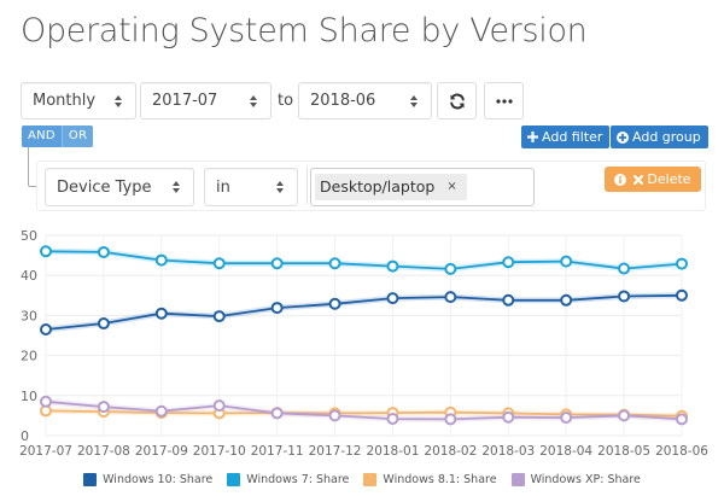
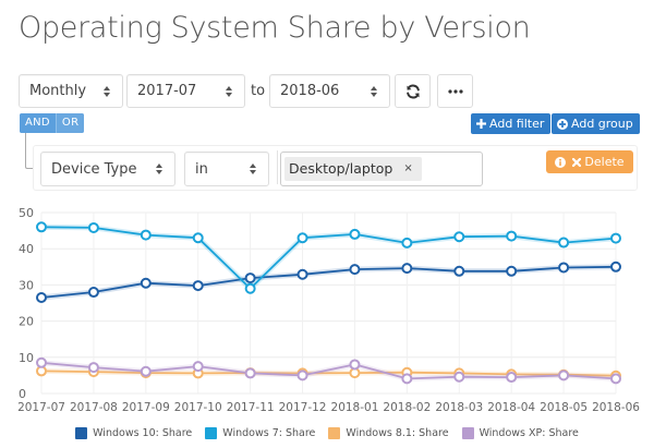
Windows 7: Share/2017-11: 43 -> 29
Windows 7: Share/2018-01: 42 -> 44
Windows XP: Share/2018-01: 4 -> 8
